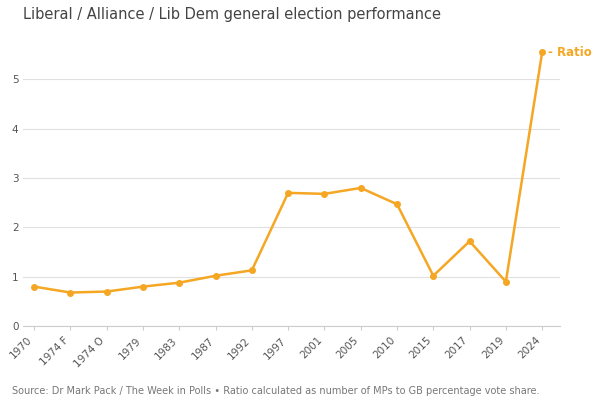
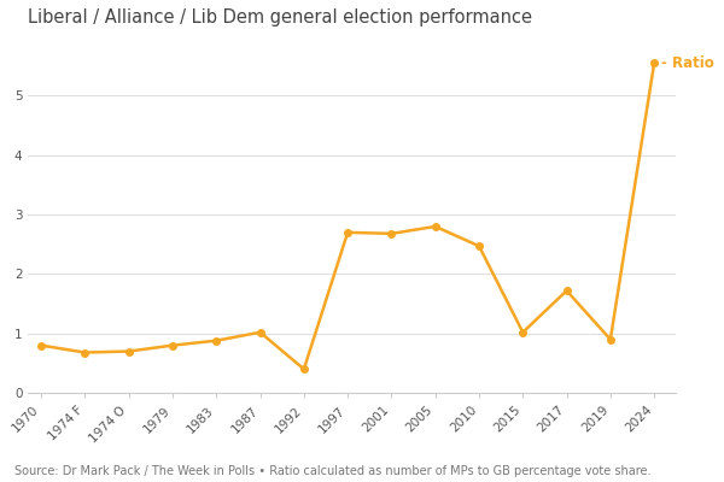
1992: 1.13 -> 0.40
